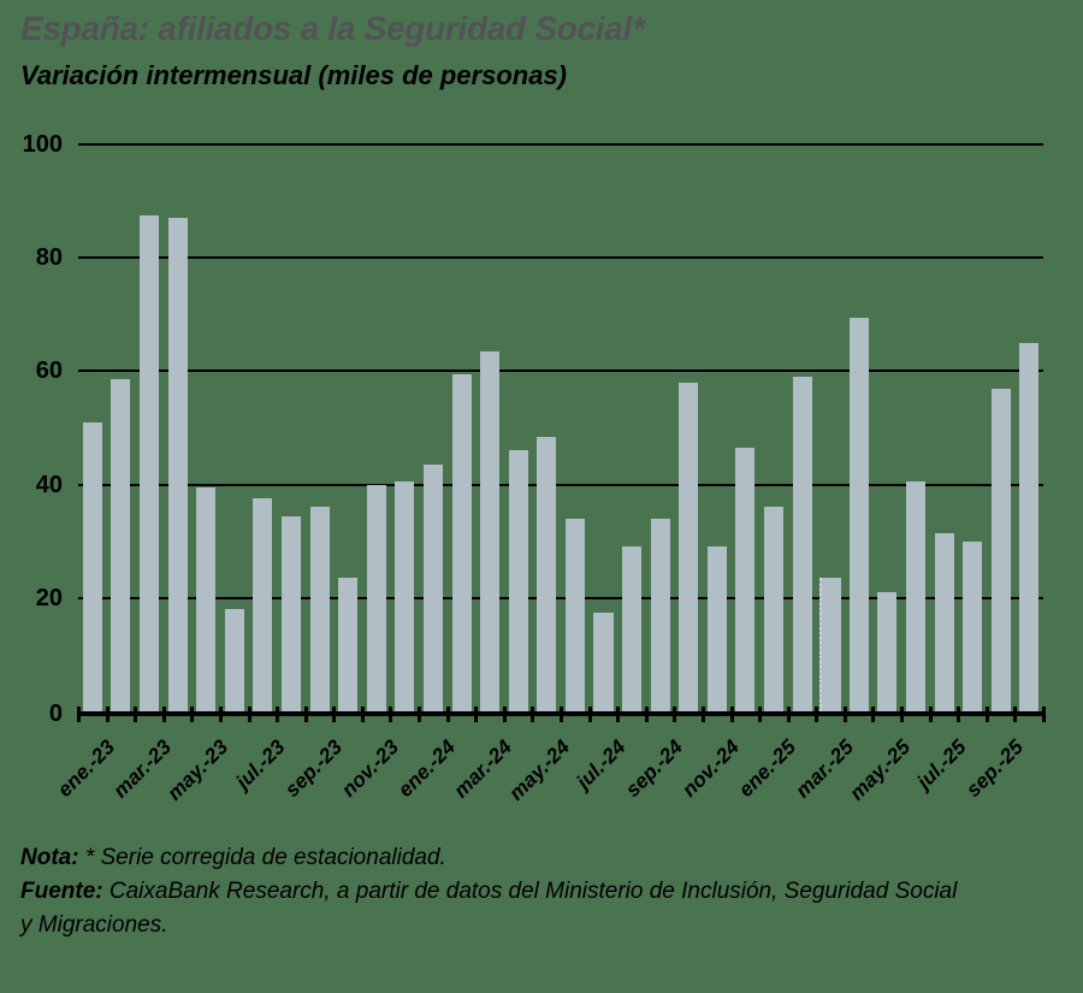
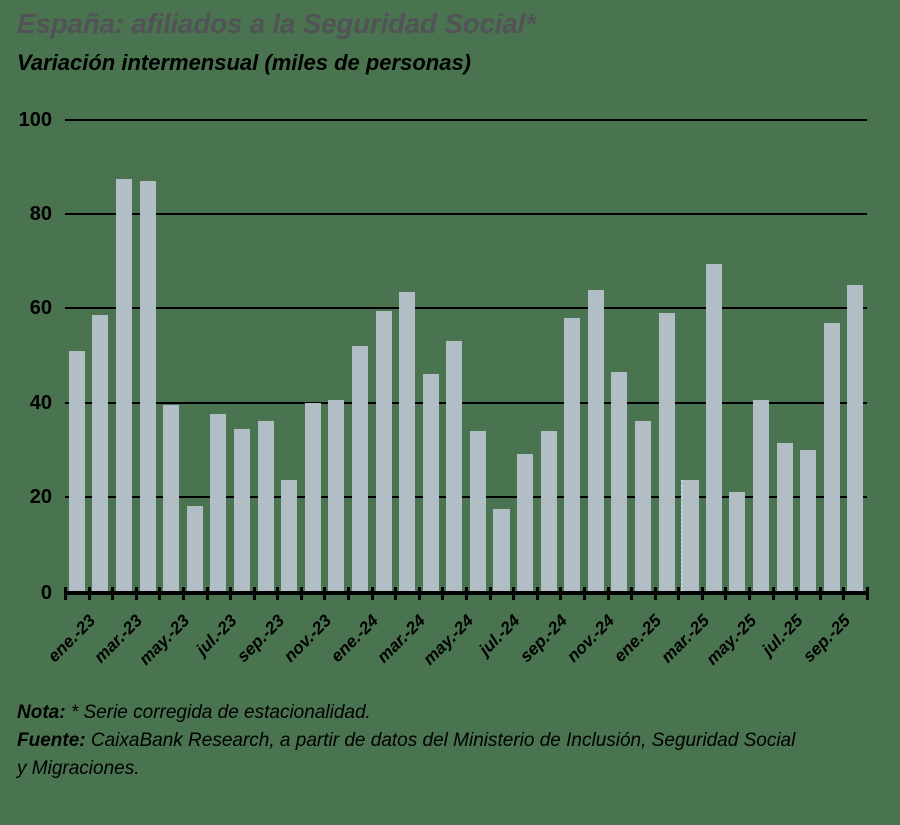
ene.-24: 44 -> 52
may.-24: 48 -> 53
nov.-24: 29 -> 64
